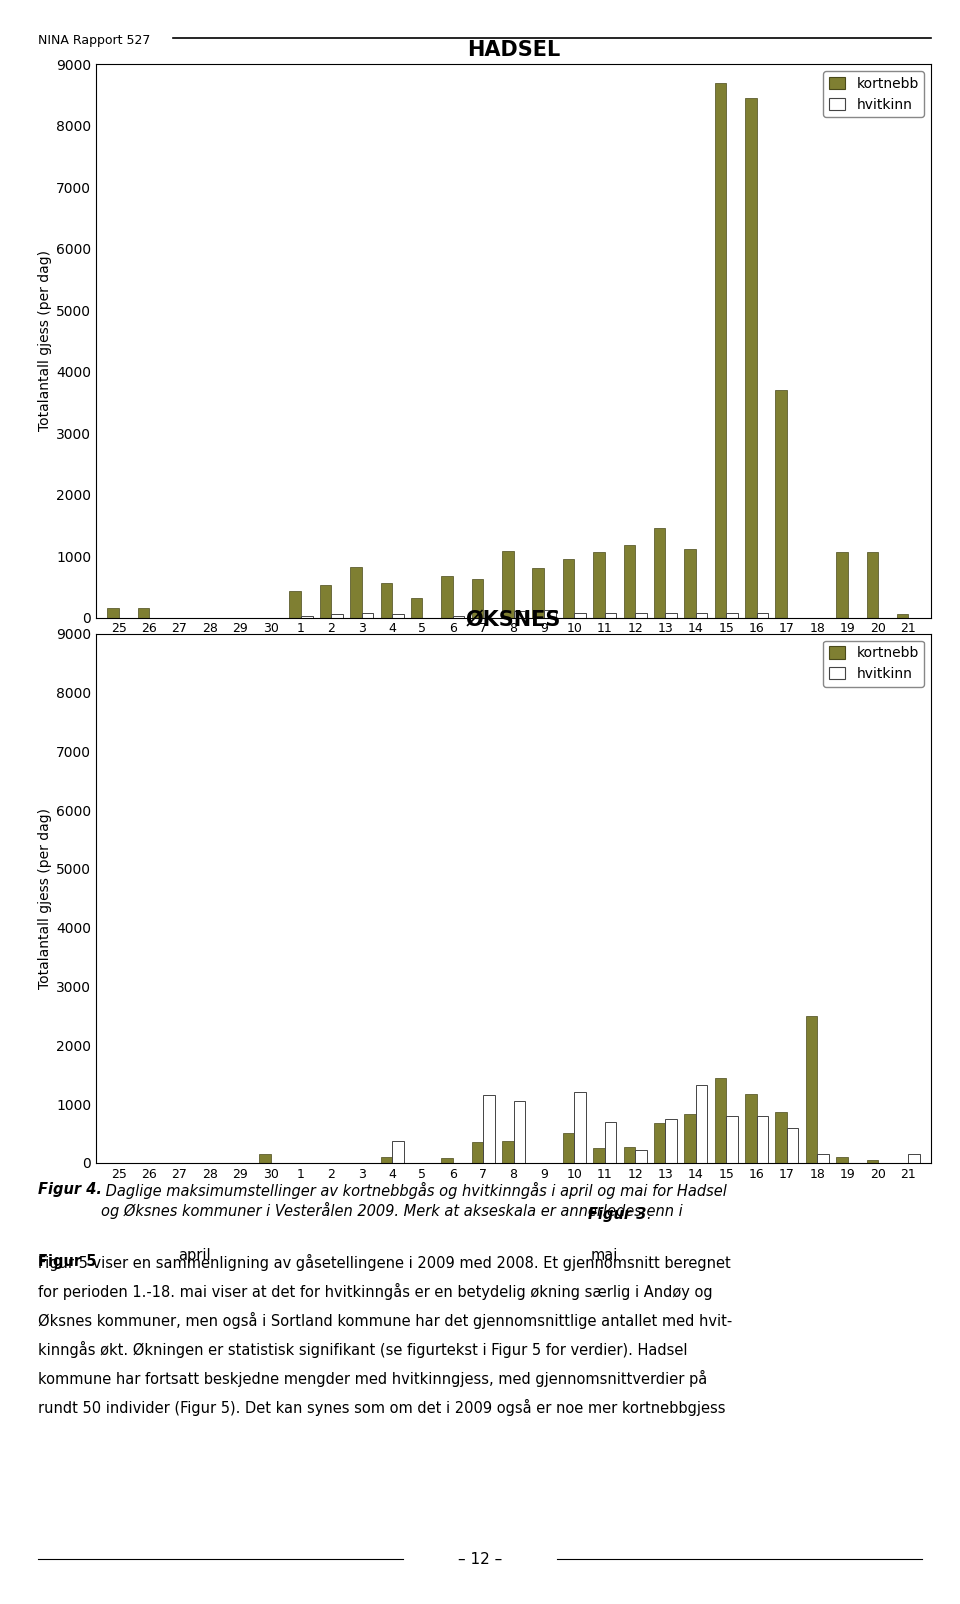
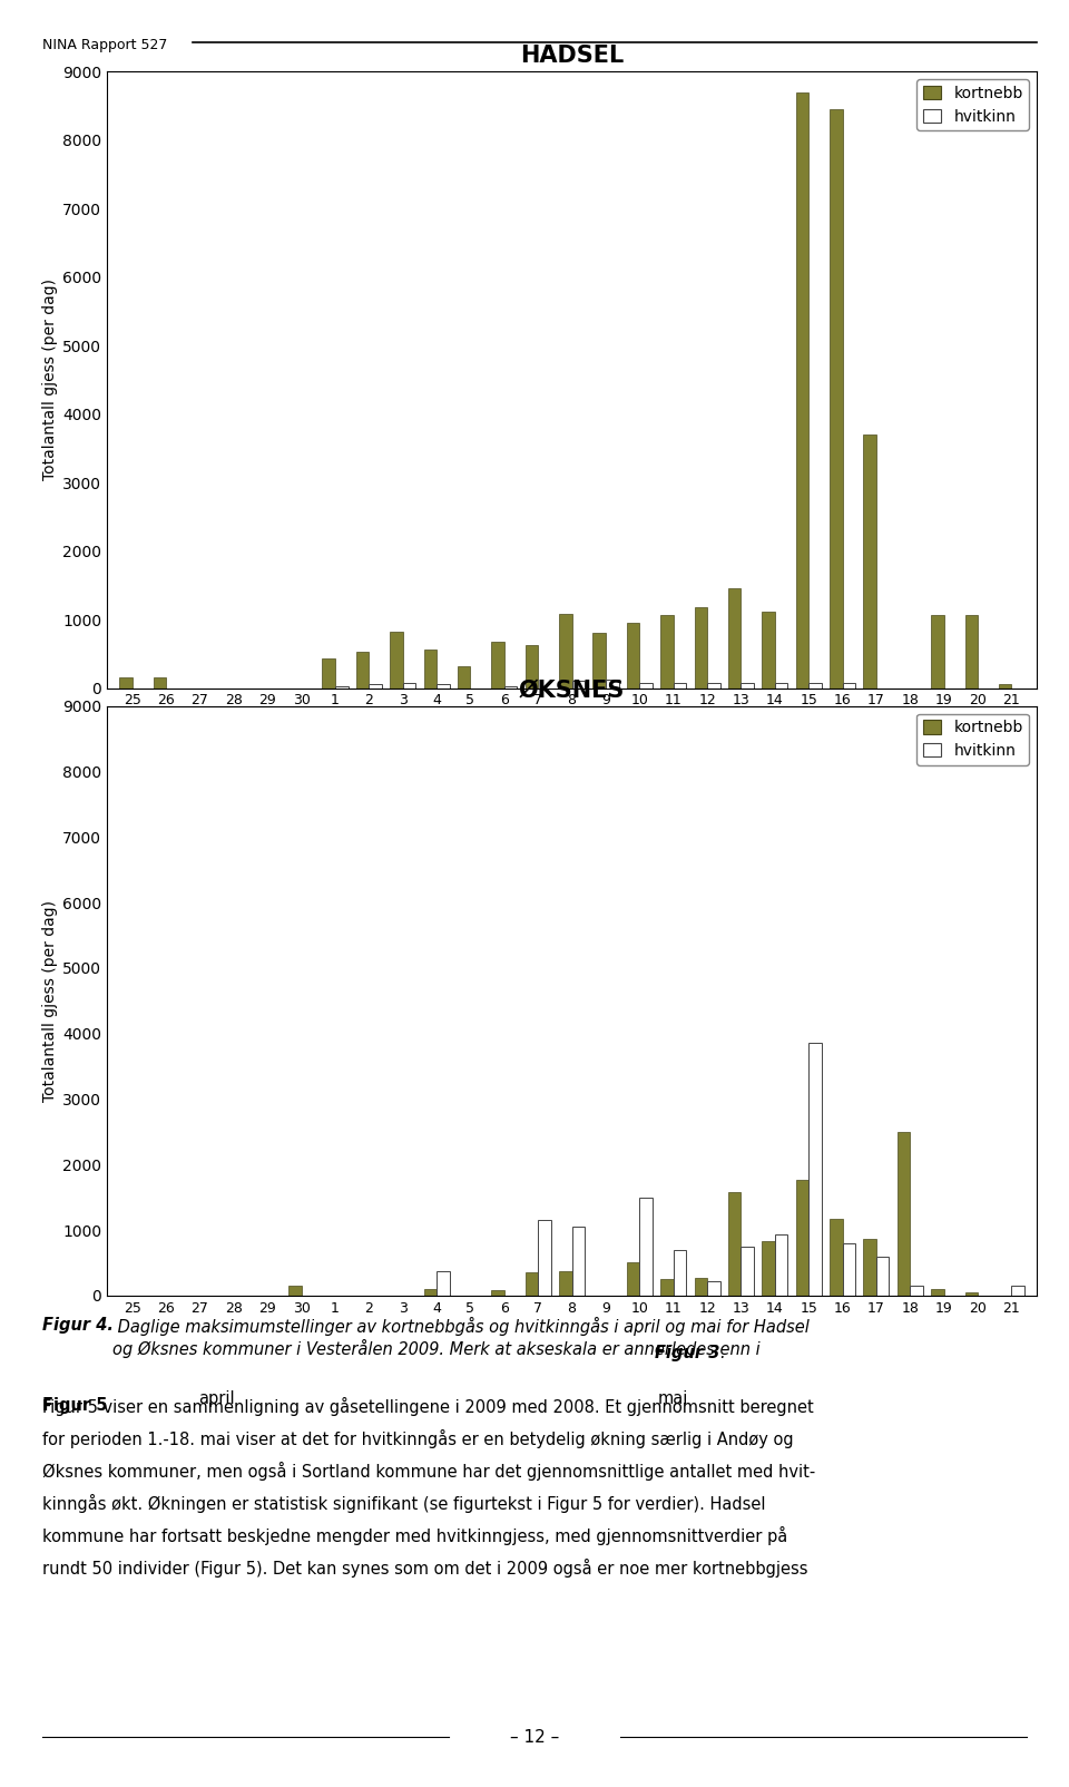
ØKSNES/hvitkinn/10: 1200 -> 1500
ØKSNES/kortnebb/13: 670 -> 1580
ØKSNES/hvitkinn/14: 1320 -> 940
ØKSNES/kortnebb/15: 1450 -> 1760
ØKSNES/hvitkinn/15: 800 -> 3860
